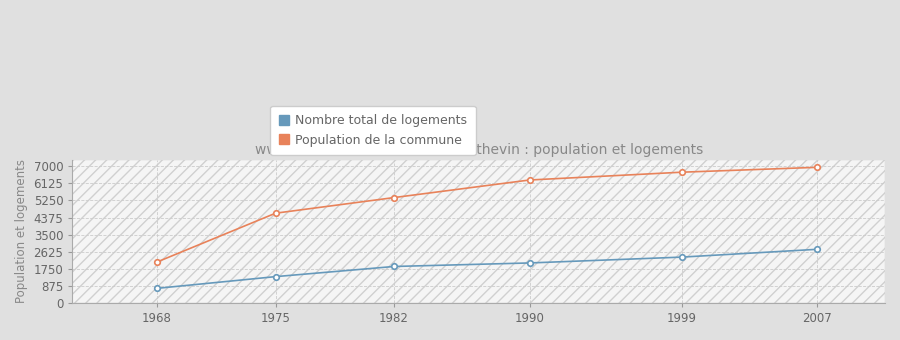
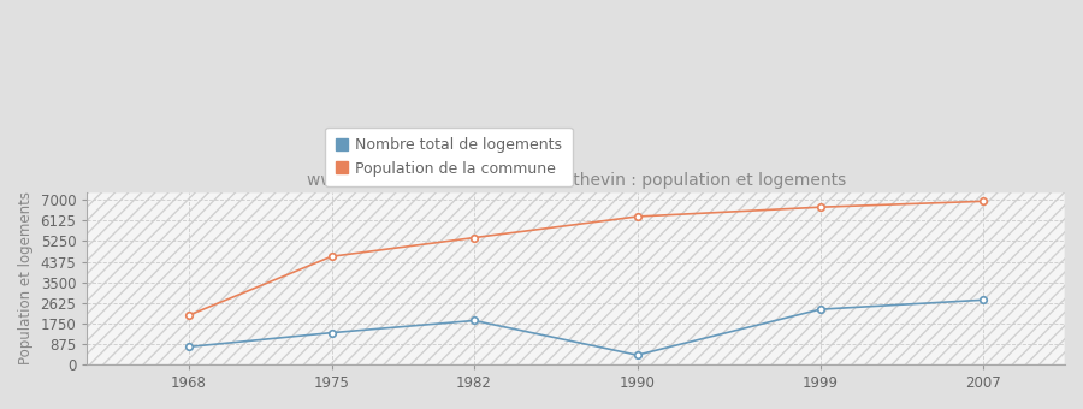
Nombre total de logements/1990: 2000 -> 400
